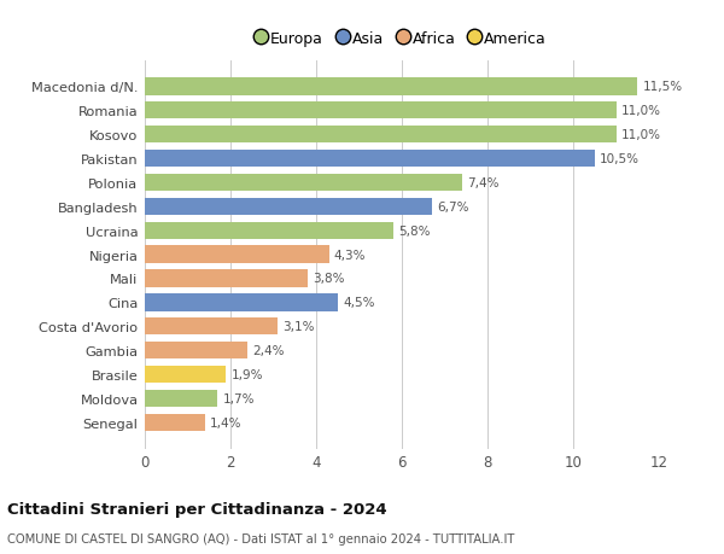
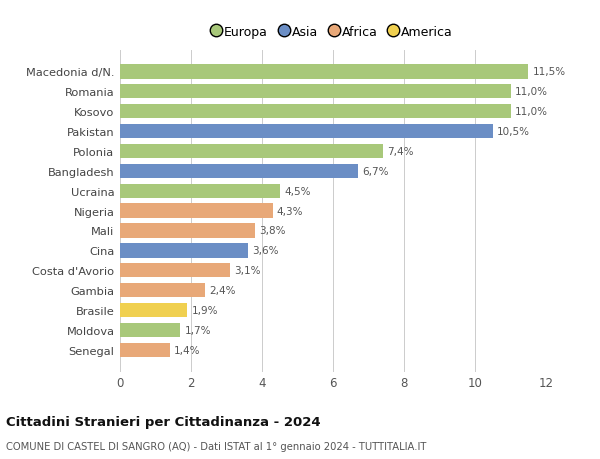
Ucraina: 5,8% -> 4,5%
Cina: 4,5% -> 3,6%
